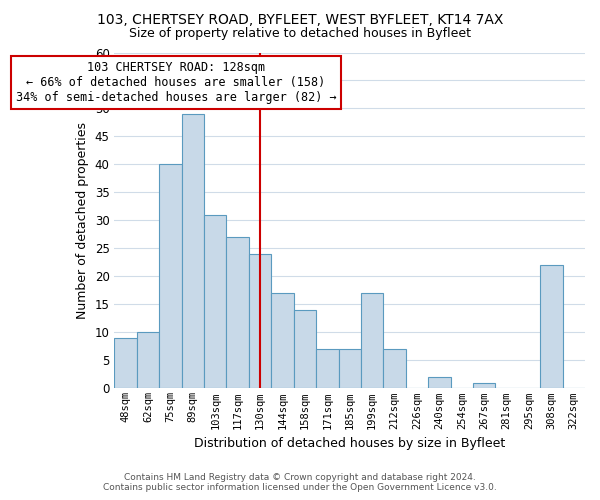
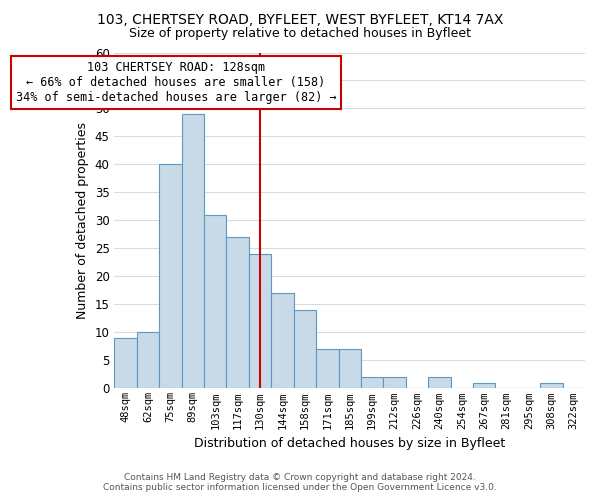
199sqm: 17 -> 2
212sqm: 7 -> 2
308sqm: 22 -> 1
